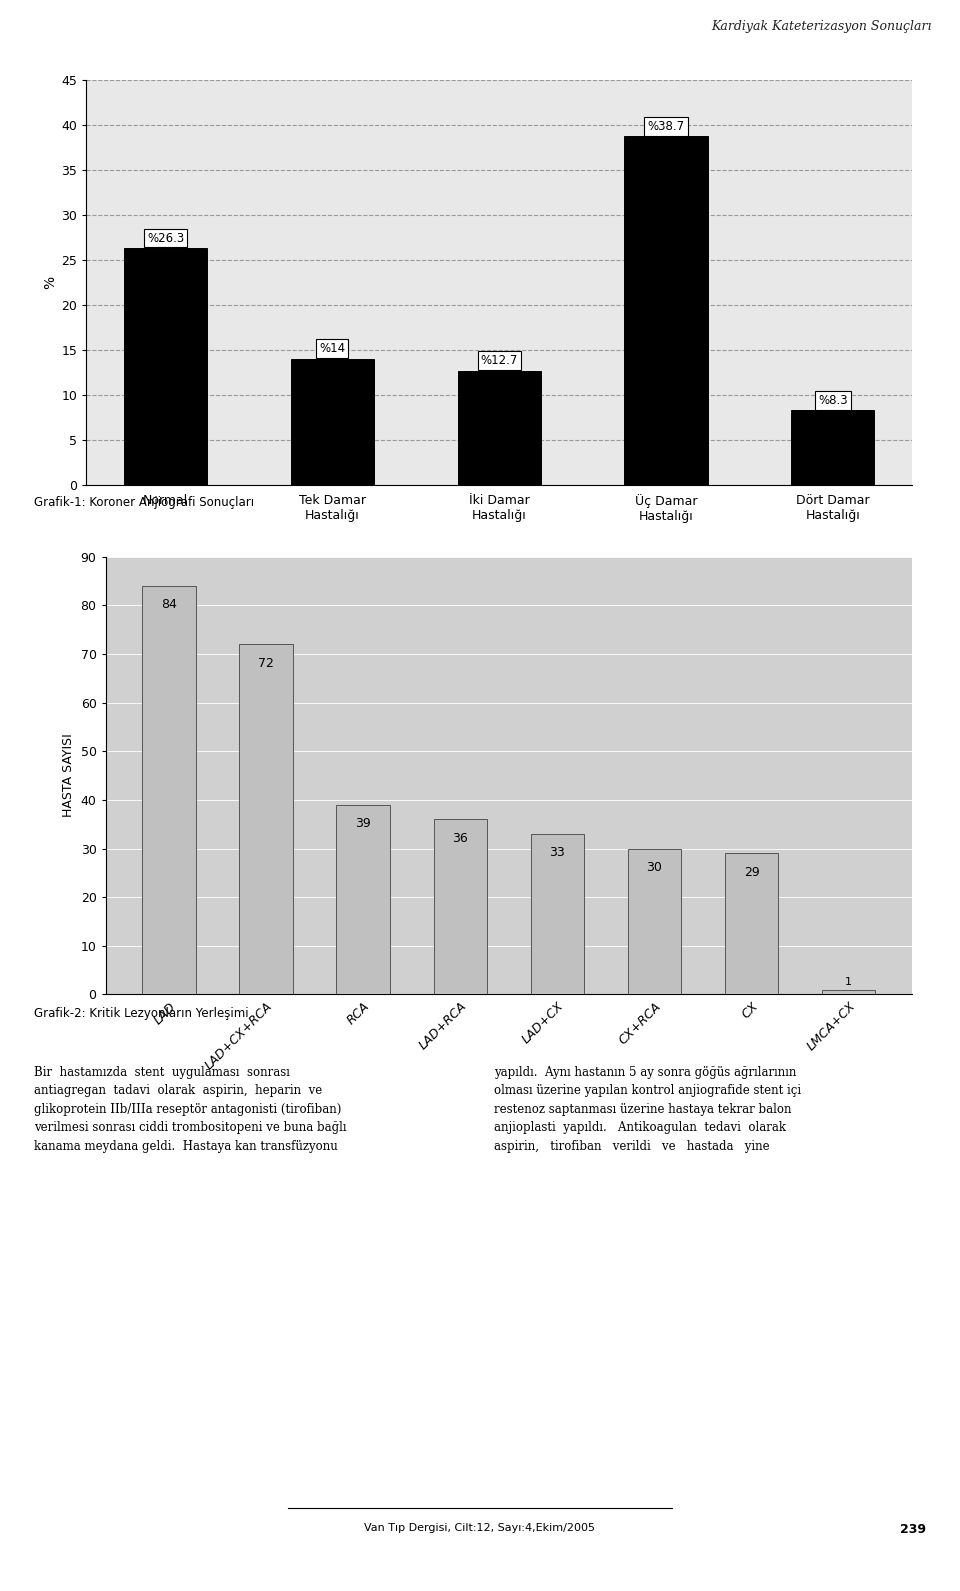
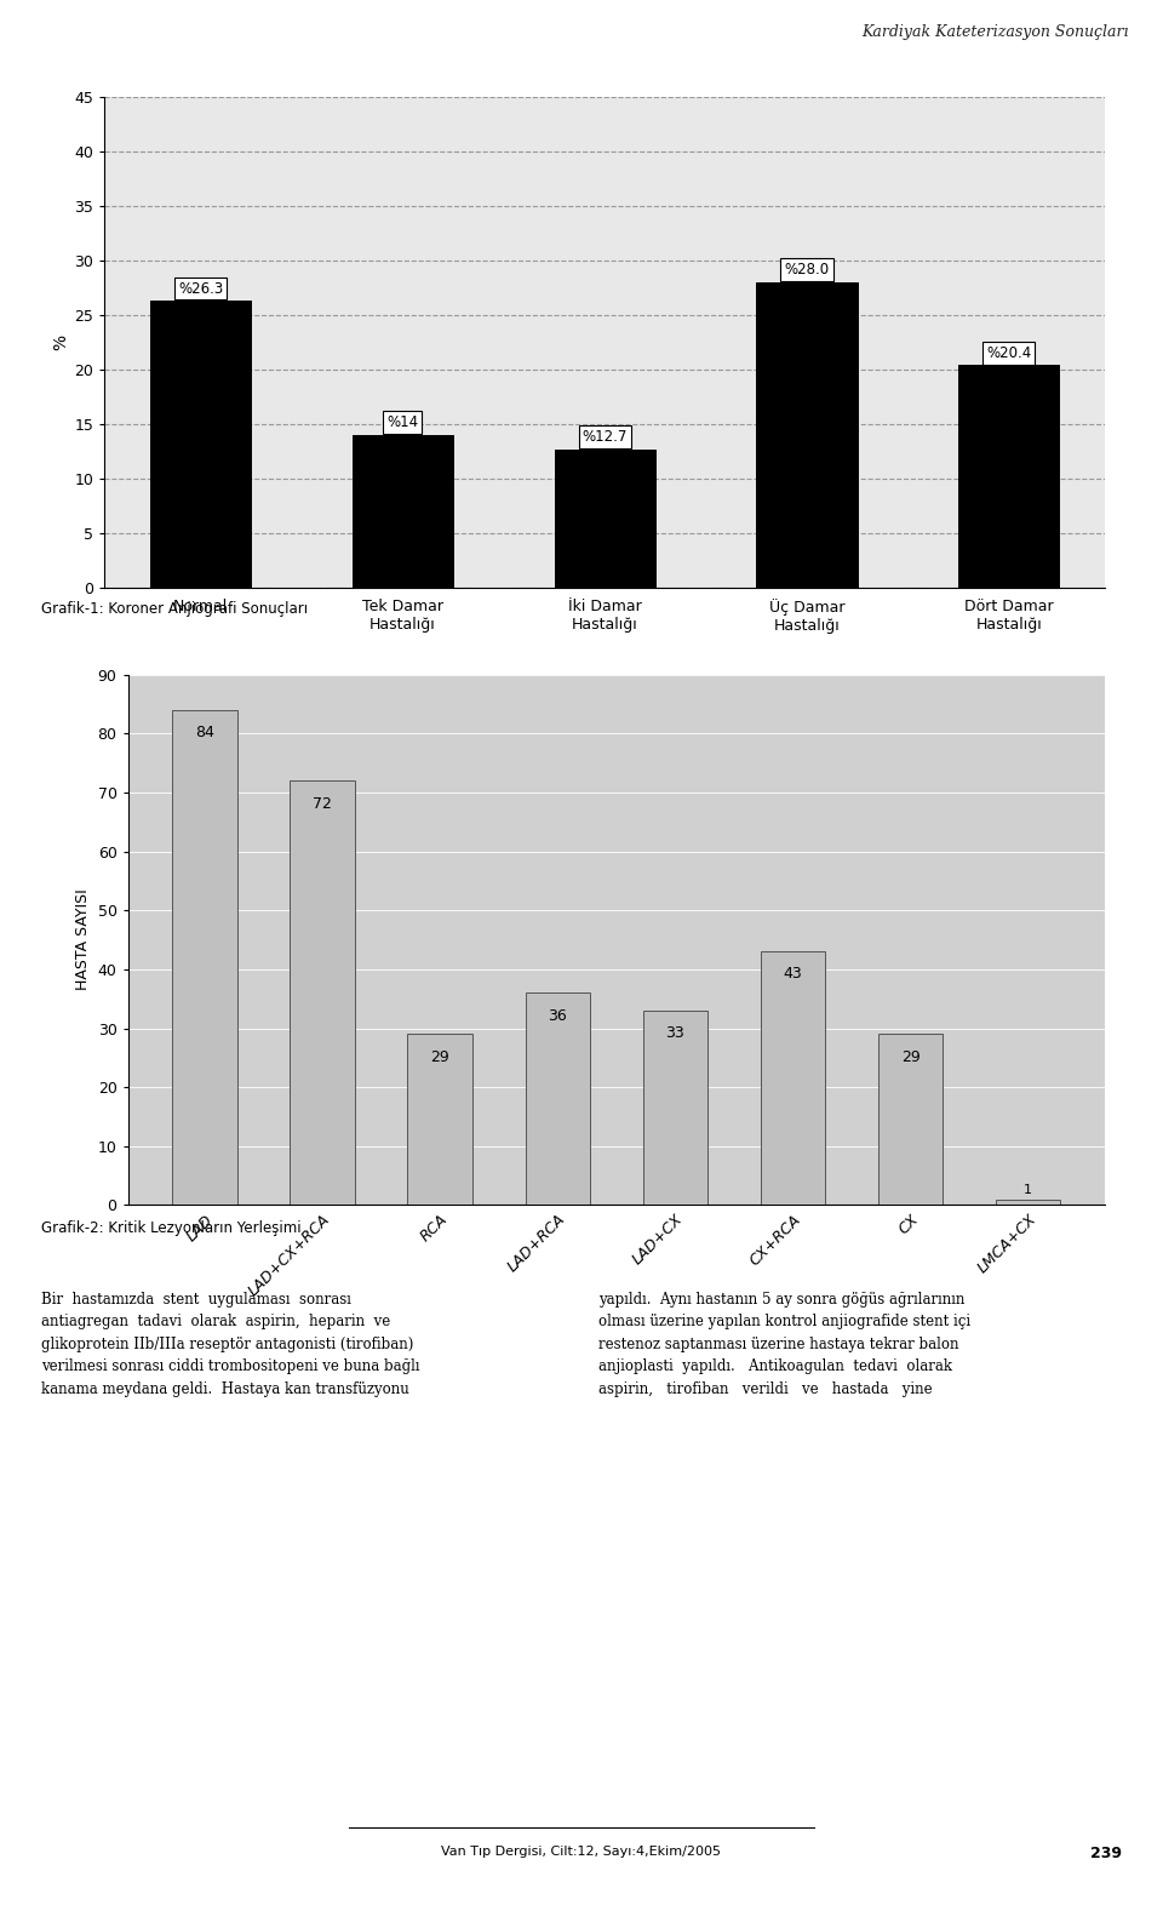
Üç Damar Hastalığı: %38.7 -> %28.0
Dört Damar Hastalığı: %8.3 -> %20.4
RCA: 39 -> 29
CX+RCA: 30 -> 43
